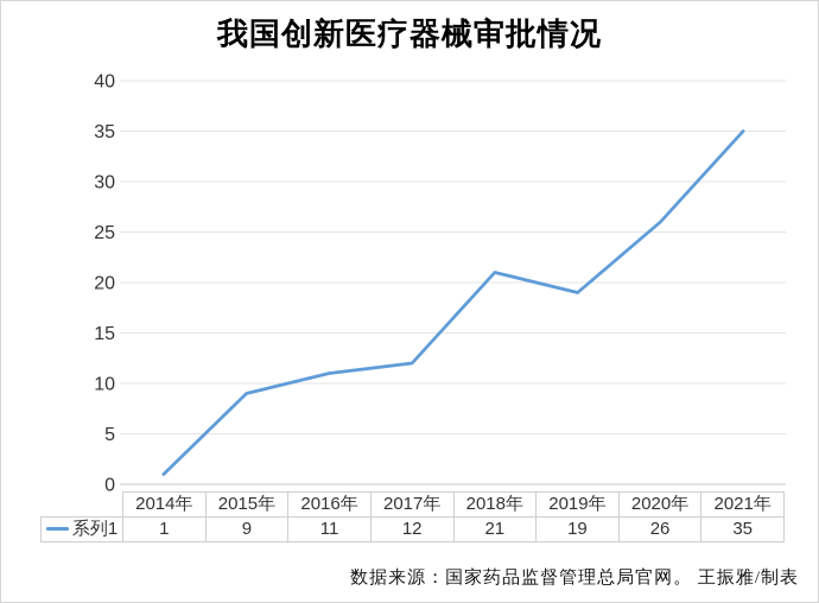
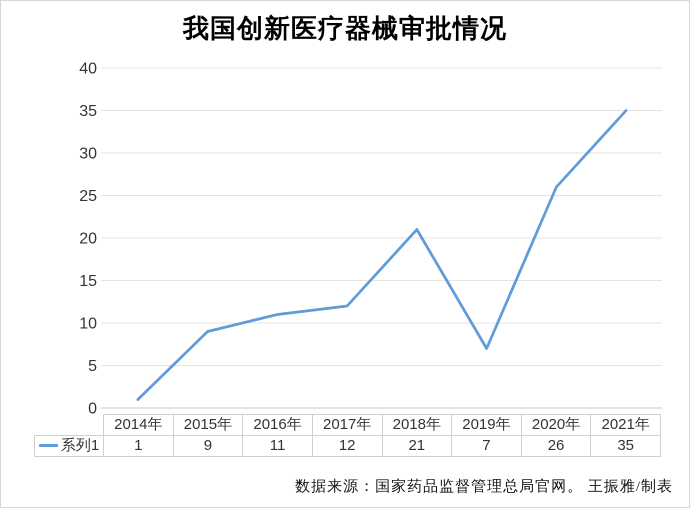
2019年: 19 -> 7
